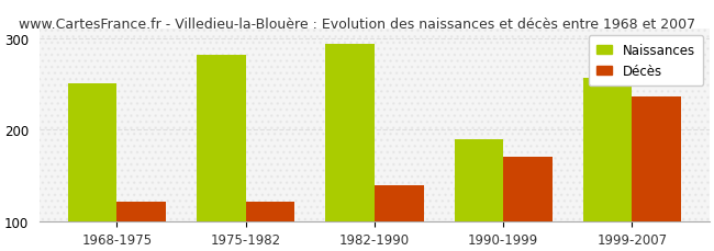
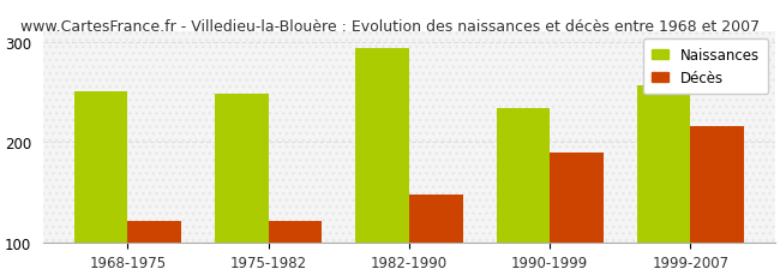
Naissances/1975-1982: 282 -> 248
Décès/1982-1990: 140 -> 148
Naissances/1990-1999: 190 -> 234
Décès/1990-1999: 170 -> 190
Décès/1999-2007: 236 -> 216
